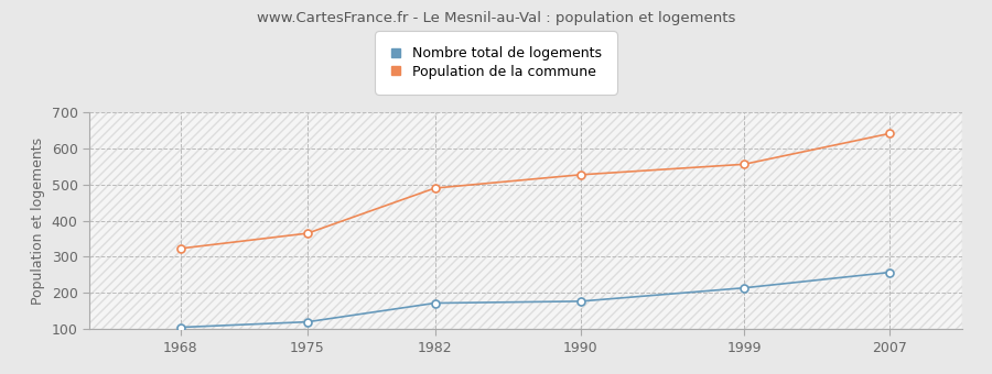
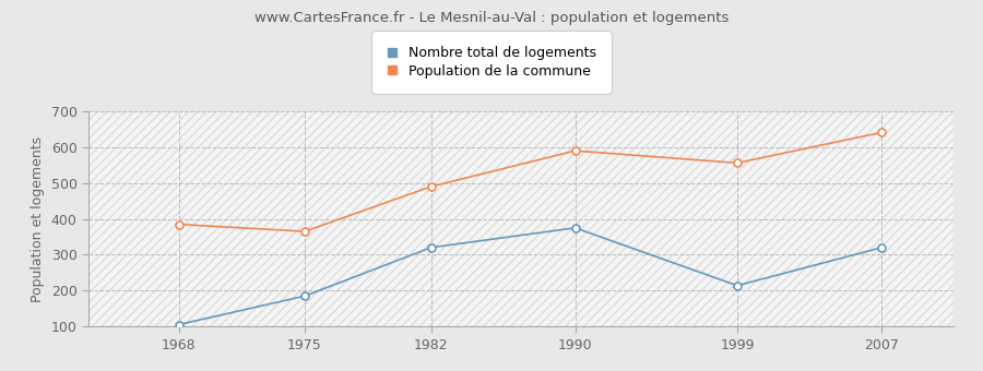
Population de la commune/1968: 323 -> 385
Nombre total de logements/1975: 120 -> 185
Nombre total de logements/1982: 172 -> 320
Nombre total de logements/1990: 177 -> 375
Population de la commune/1990: 527 -> 590
Nombre total de logements/2007: 257 -> 320
